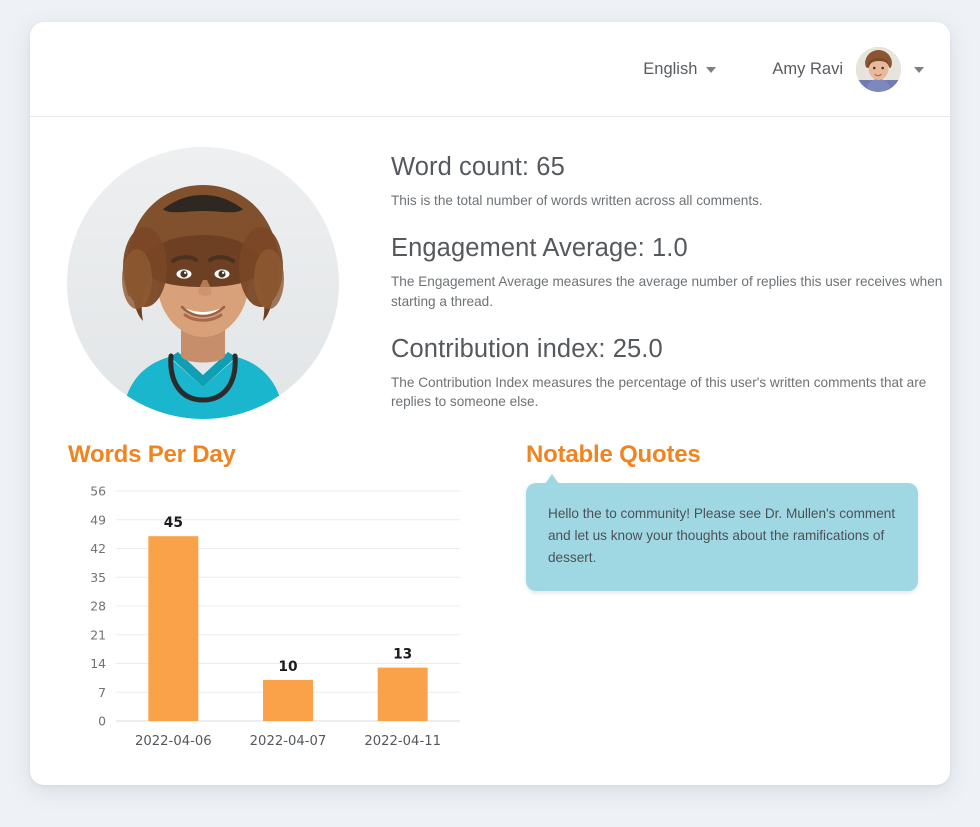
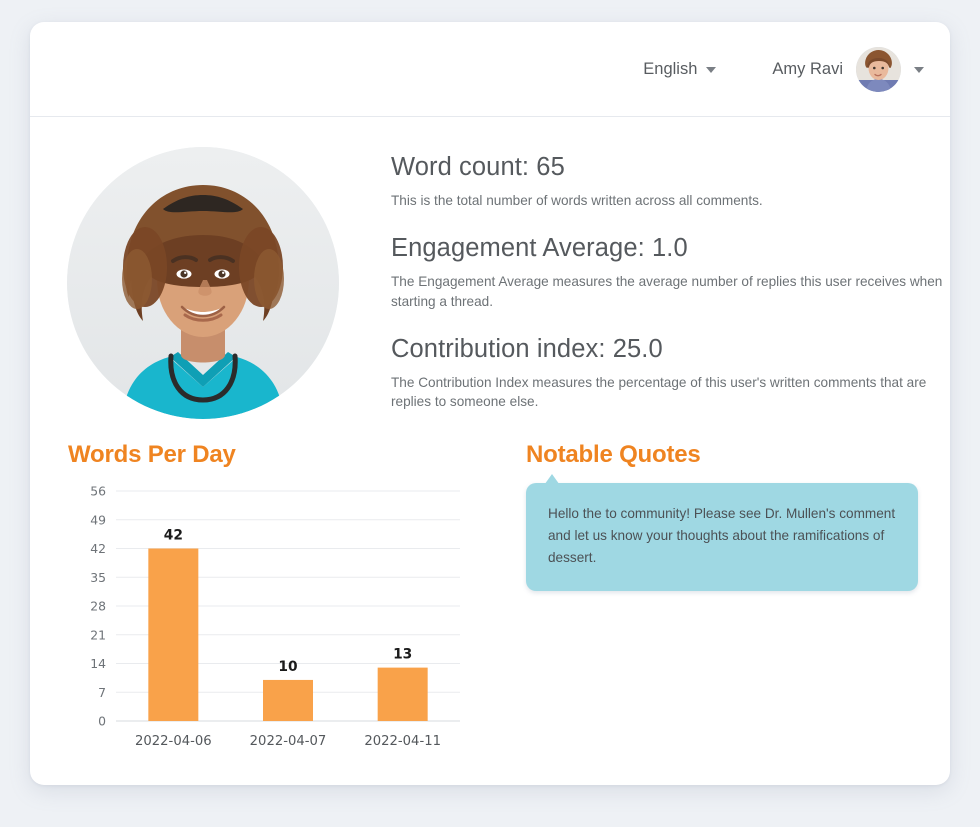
2022-04-06: 45 -> 42
